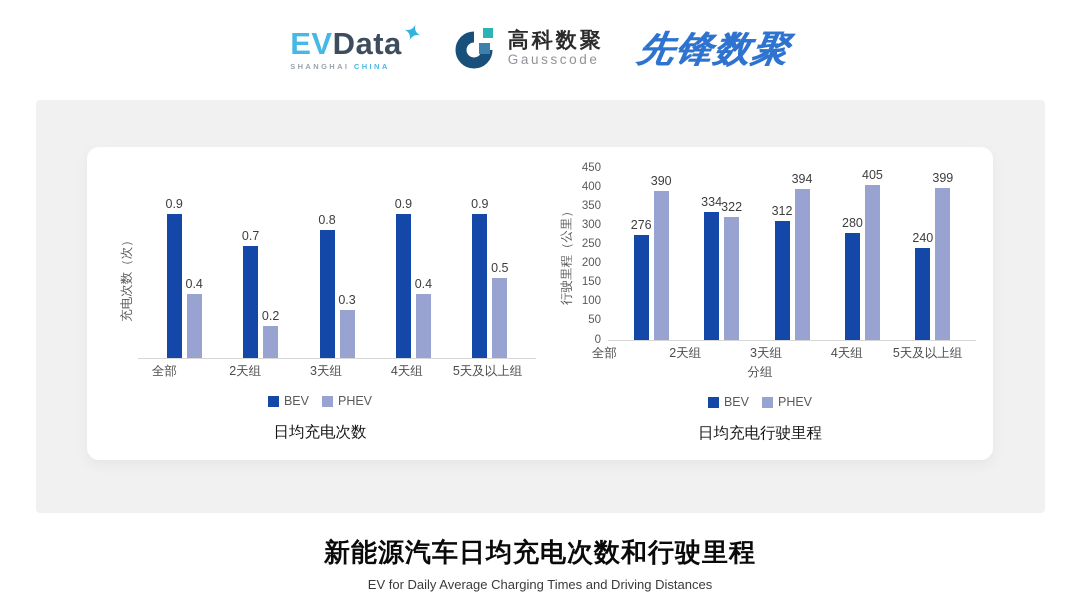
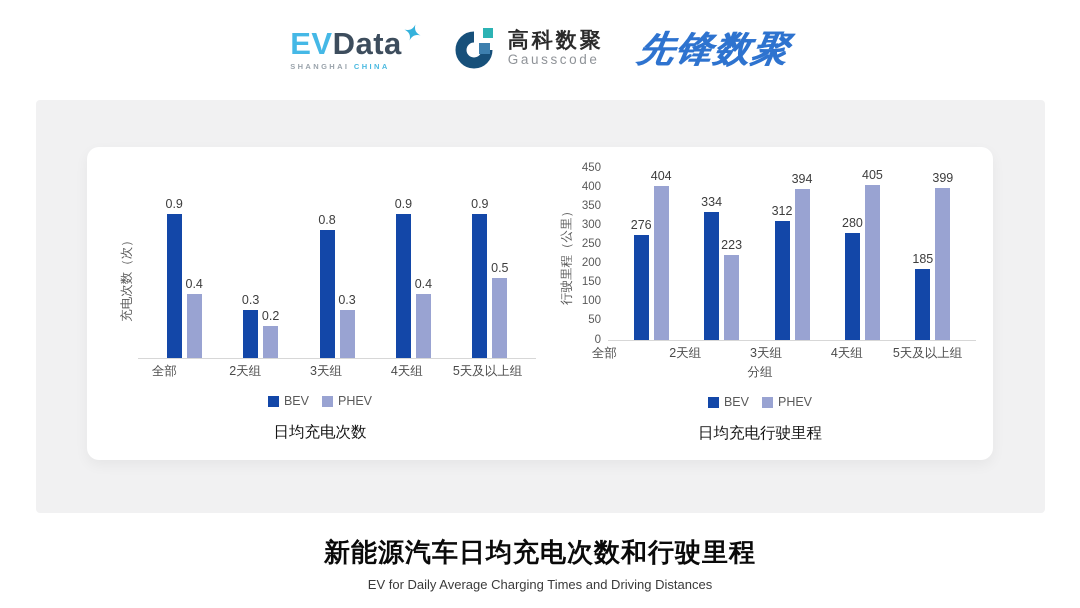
日均充电次数/BEV/2天组: 0.7 -> 0.3
日均充电行驶里程/PHEV/全部: 390 -> 404
日均充电行驶里程/PHEV/2天组: 322 -> 223
日均充电行驶里程/BEV/5天及以上组: 240 -> 185
